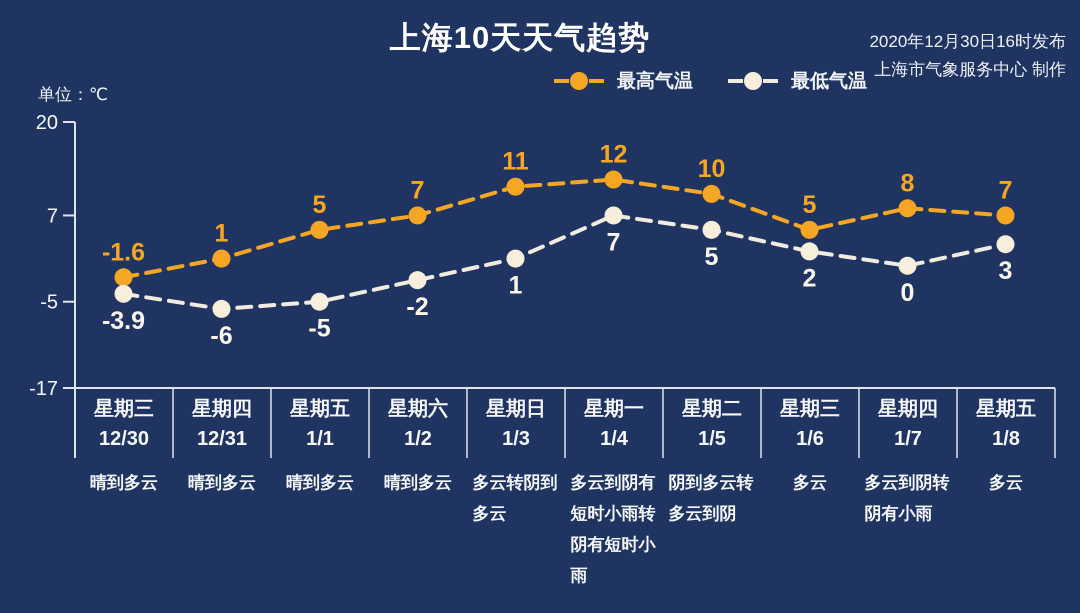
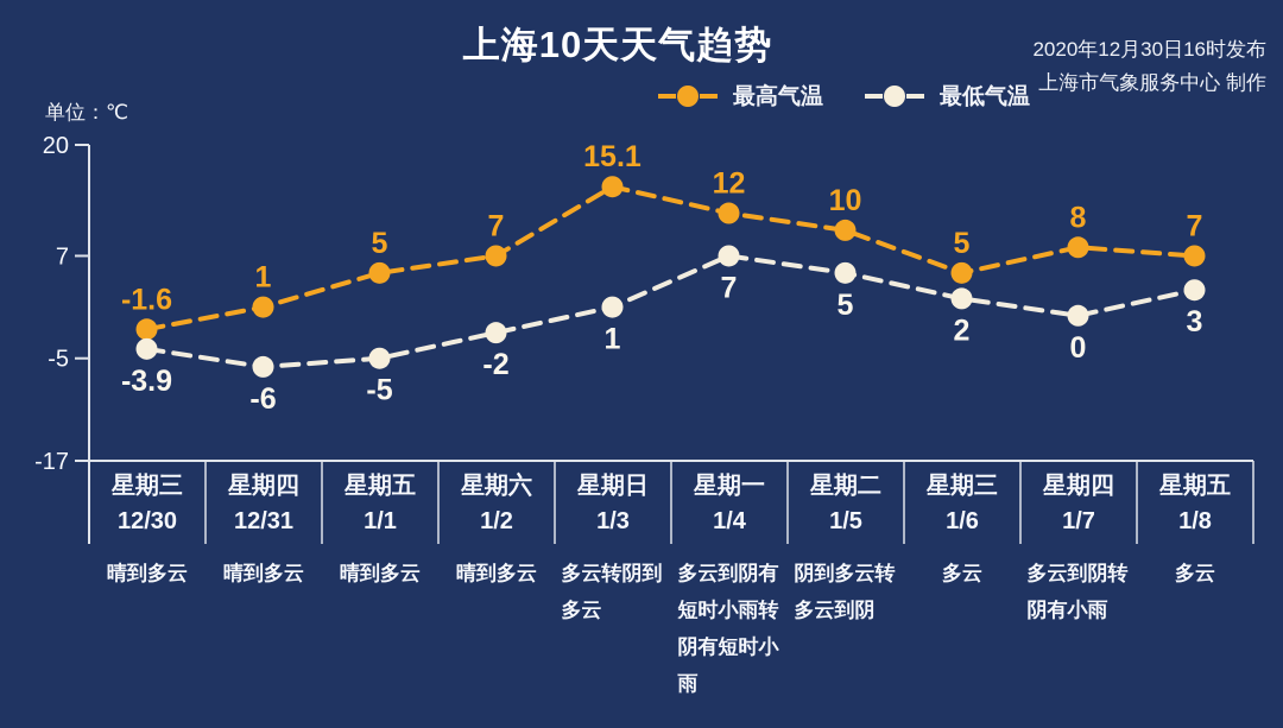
最高气温/1/3: 11 -> 15.1
